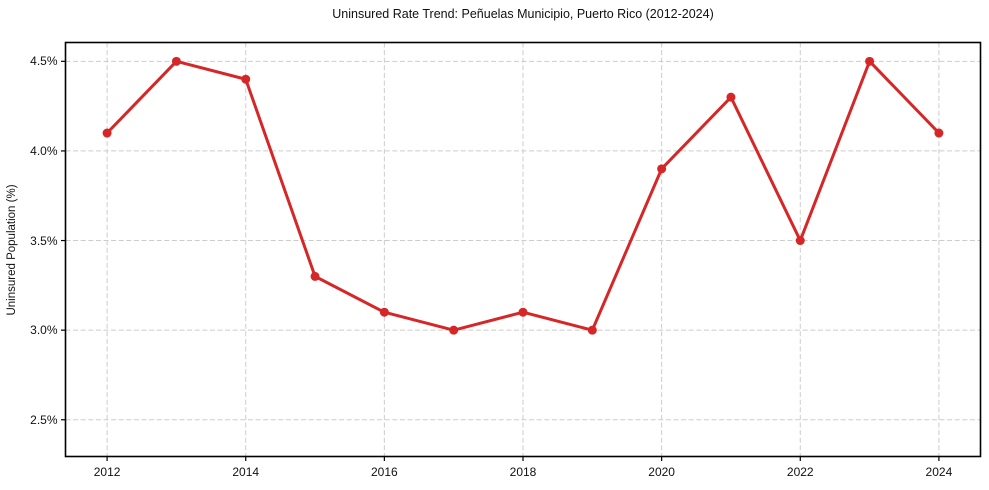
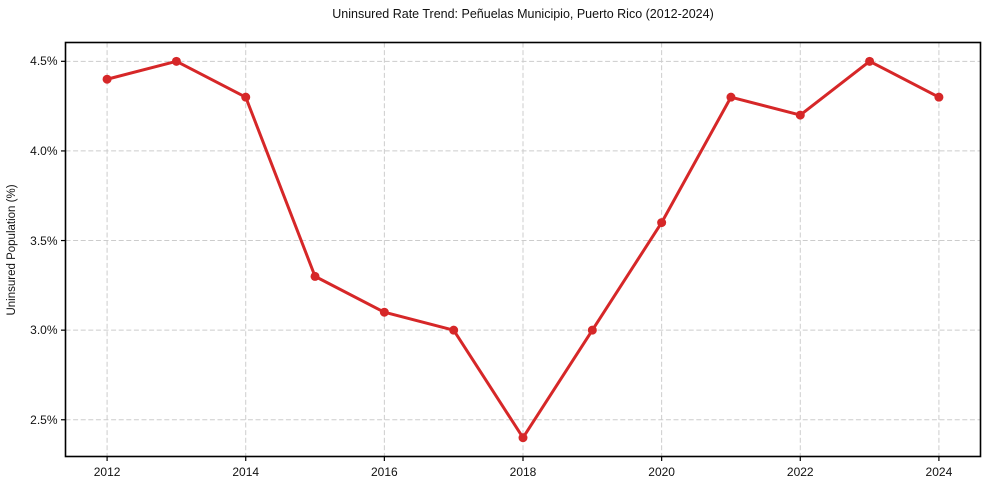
2012: 4.1% -> 4.4%
2014: 4.4% -> 4.3%
2018: 3.1% -> 2.4%
2020: 3.9% -> 3.6%
2022: 3.5% -> 4.2%
2024: 4.1% -> 4.3%
